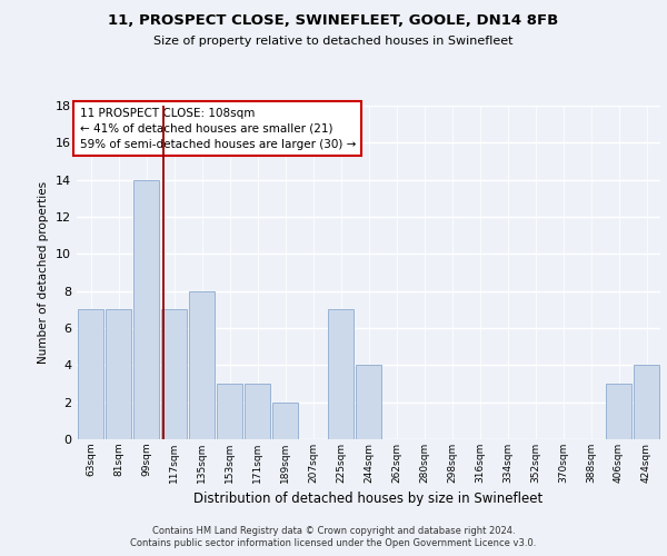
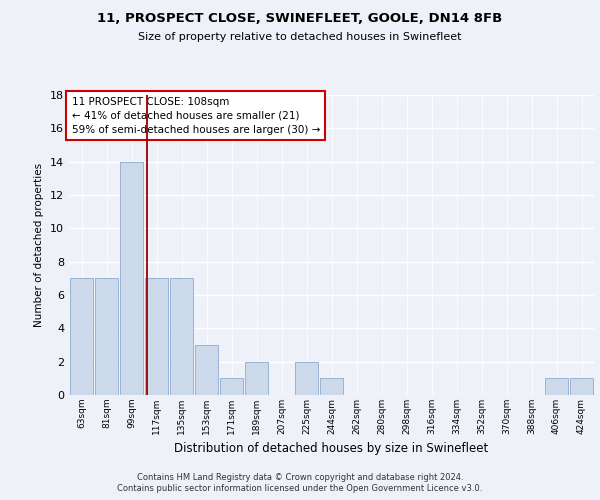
135sqm: 8 -> 7
171sqm: 3 -> 1
225sqm: 7 -> 2
244sqm: 4 -> 1
406sqm: 3 -> 1
424sqm: 4 -> 1
